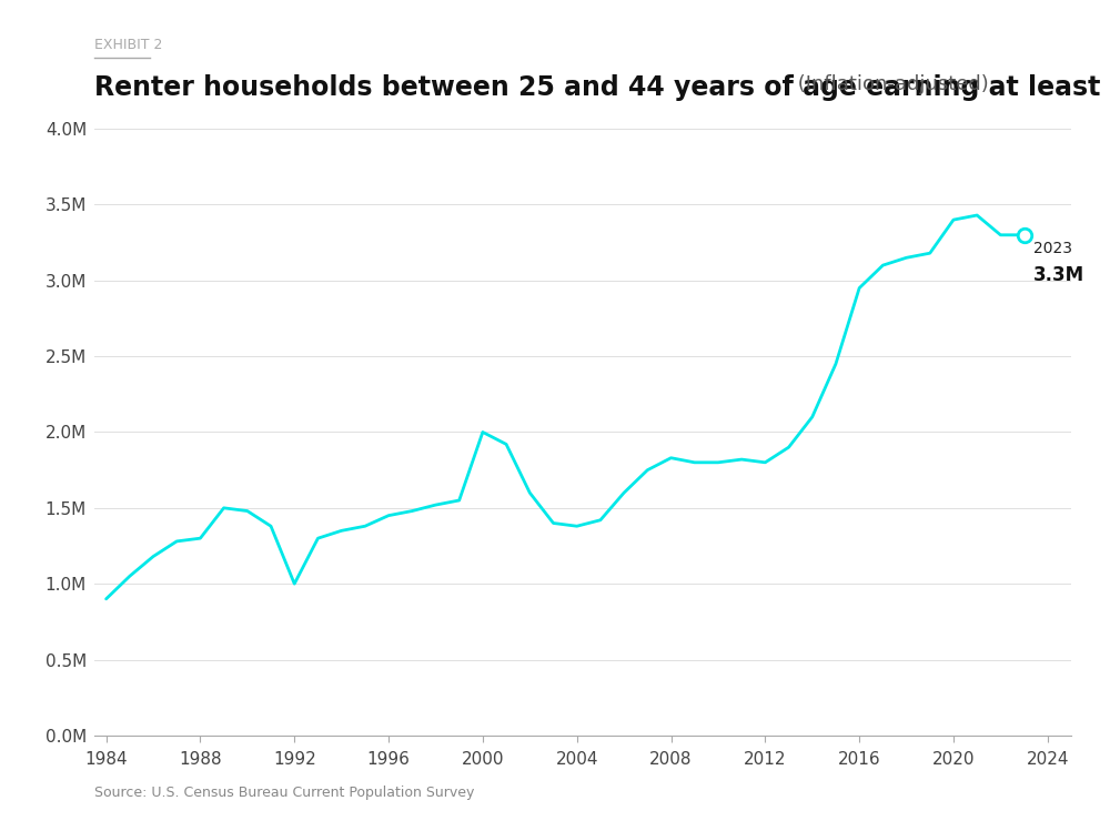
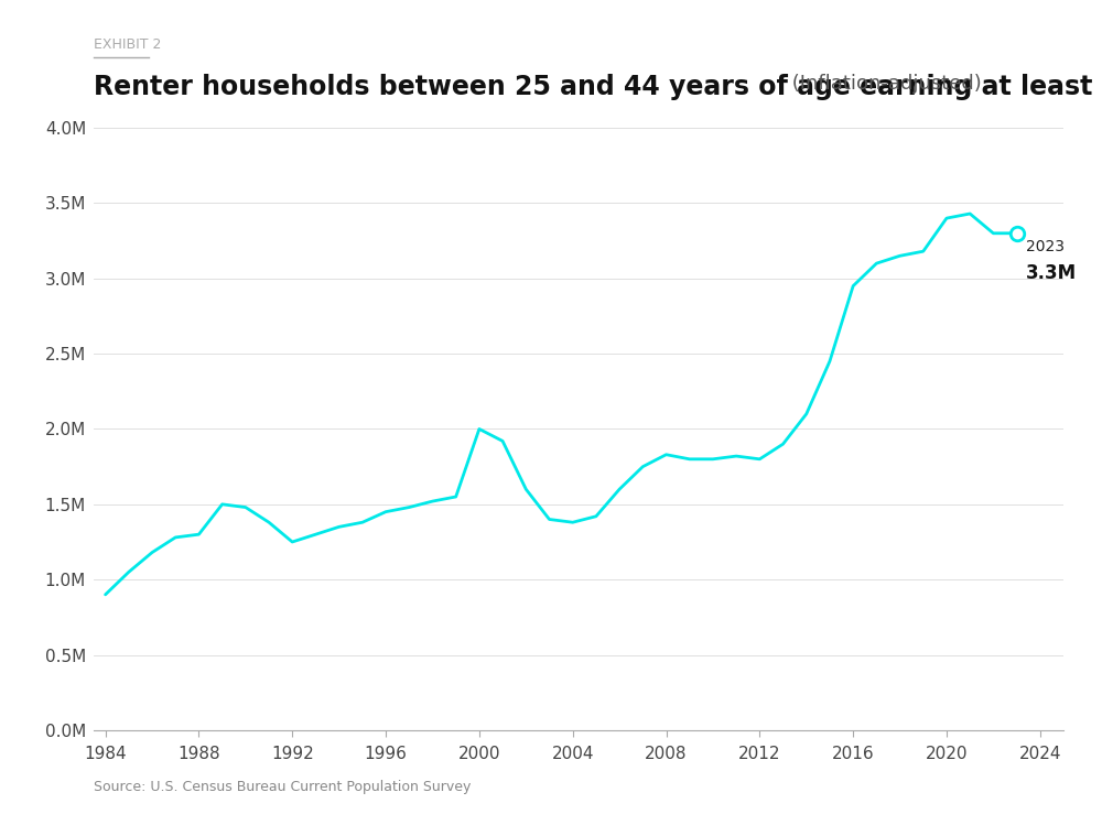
1992: 1.00M -> 1.25M
